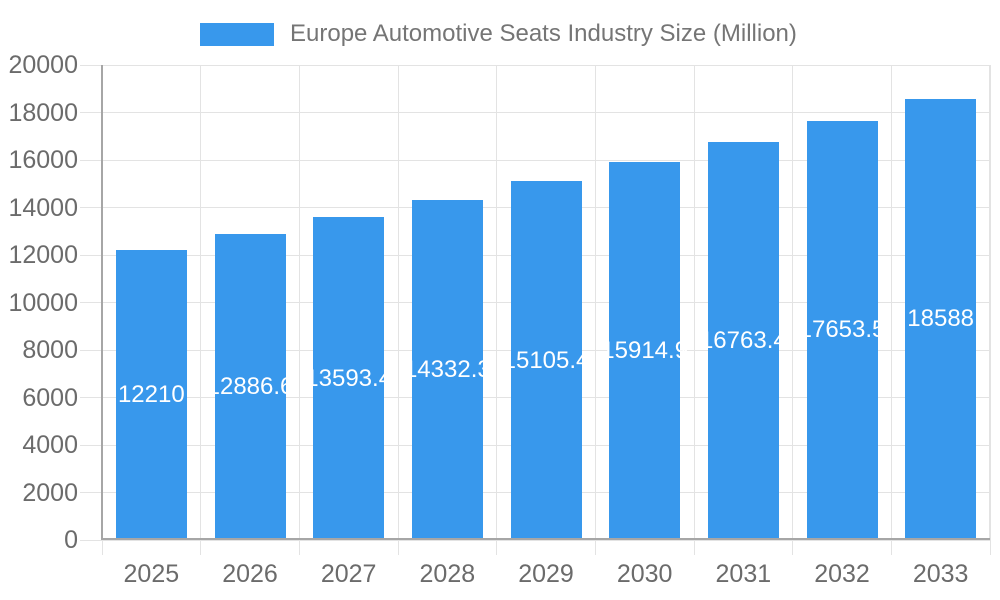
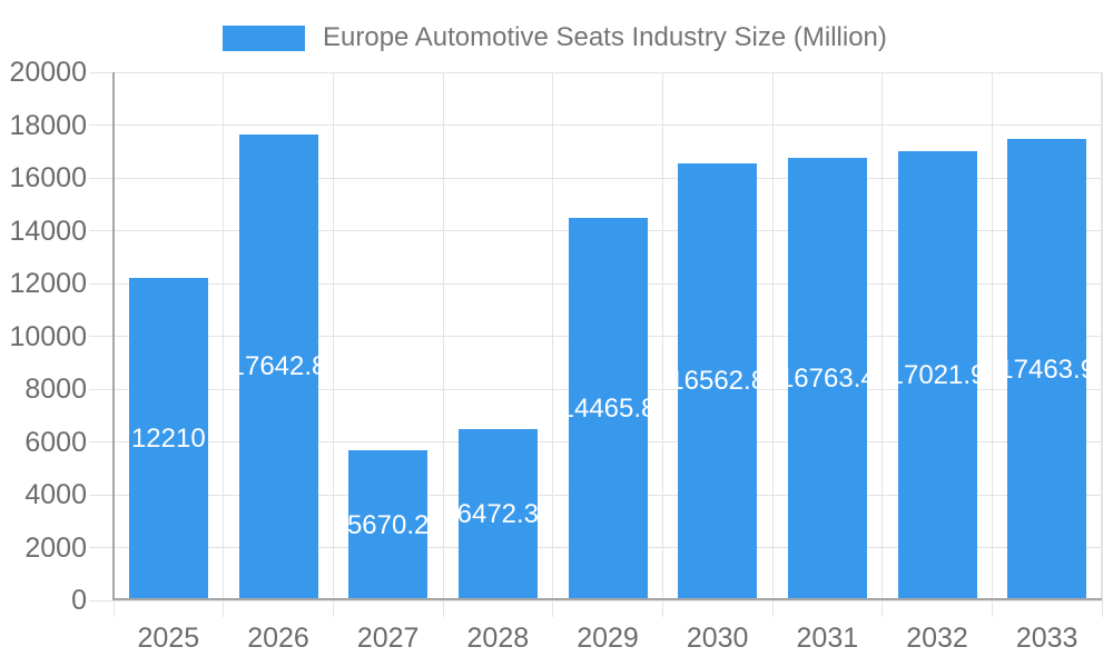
2026: 12886.6 -> 17642.8
2027: 13593.4 -> 5670.2
2028: 14332.3 -> 6472.3
2029: 15105.4 -> 14465.8
2030: 15914.9 -> 16562.8
2032: 17653.5 -> 17021.9
2033: 18588 -> 17463.9
